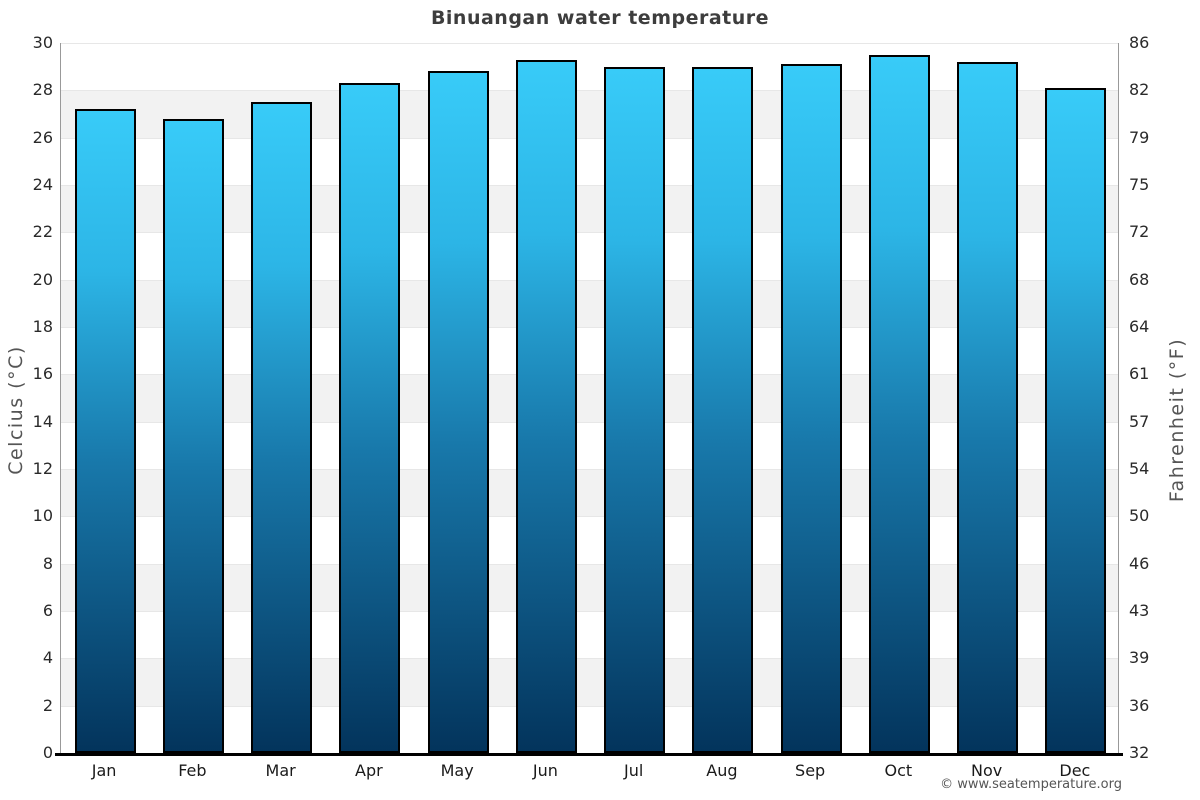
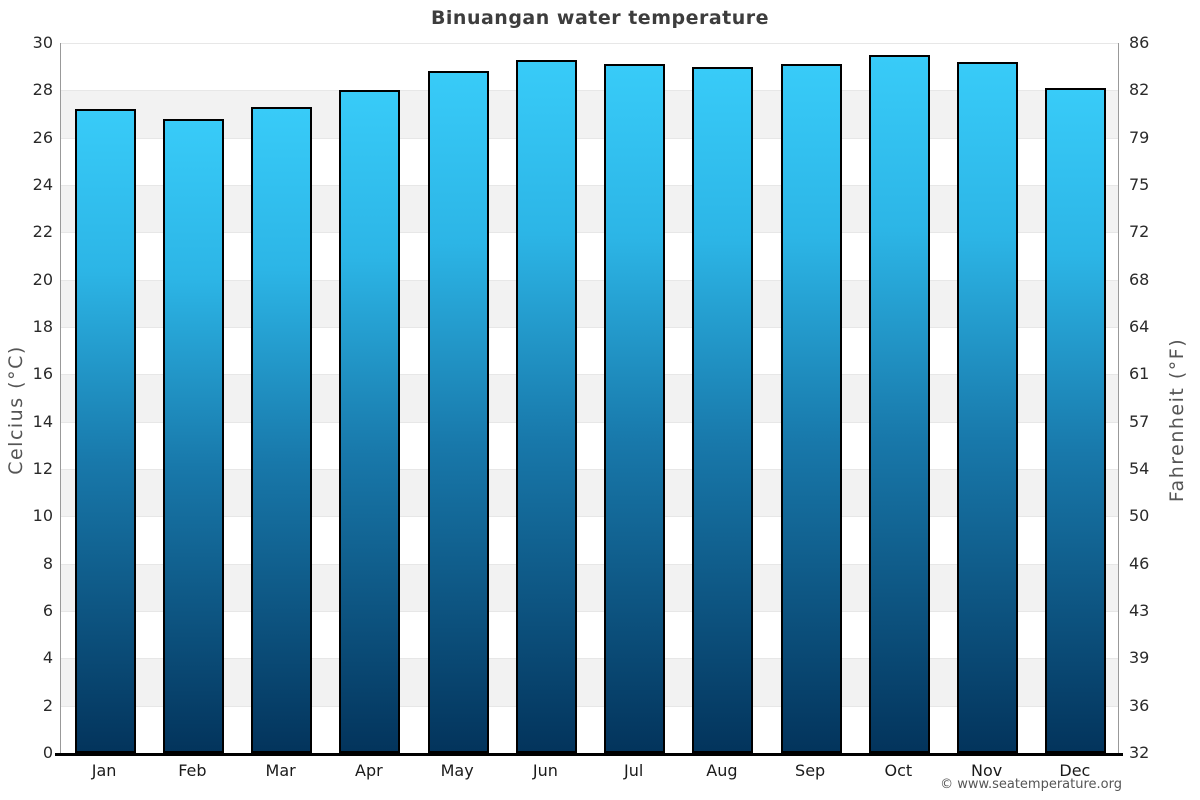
Mar: 27.5 -> 27.3
Apr: 28.3 -> 28.0
Jul: 29.0 -> 29.1
